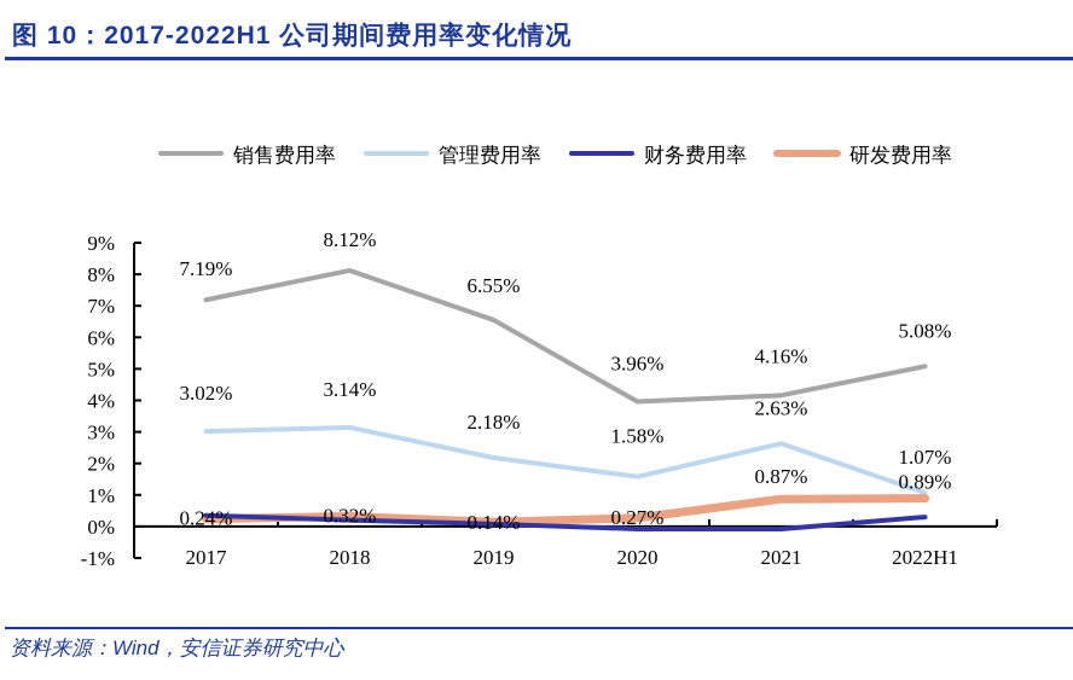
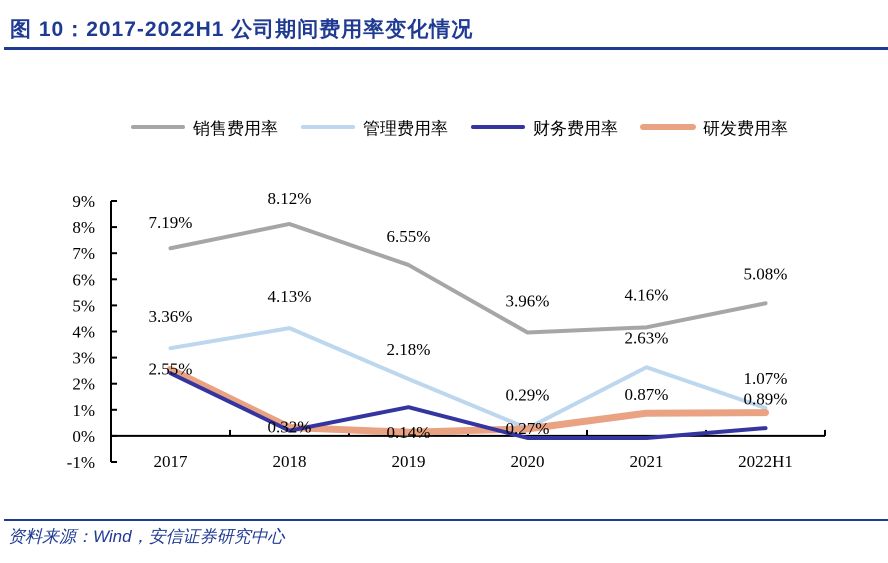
管理费用率/2017: 3.02% -> 3.36%
财务费用率/2017: 0.3% -> 2.4%
研发费用率/2017: 0.24% -> 2.55%
管理费用率/2018: 3.14% -> 4.13%
财务费用率/2019: 0.1% -> 1.1%
管理费用率/2020: 1.58% -> 0.29%
